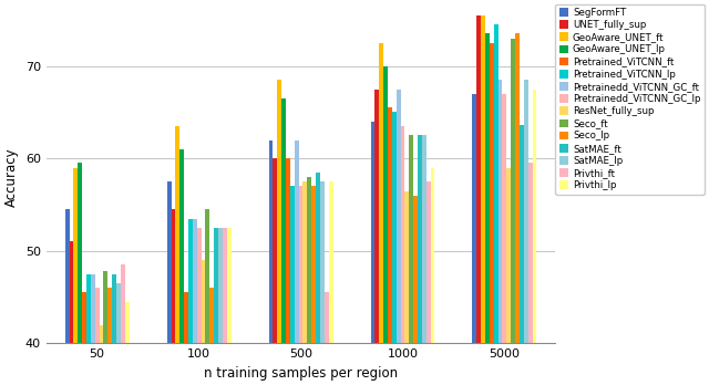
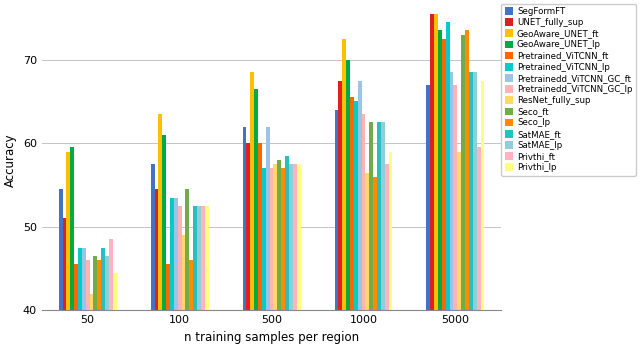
Seco_ft/50: 47.8 -> 46.5
Privthi_ft/500: 45.6 -> 57.5
SatMAE_ft/5000: 63.6 -> 68.5
